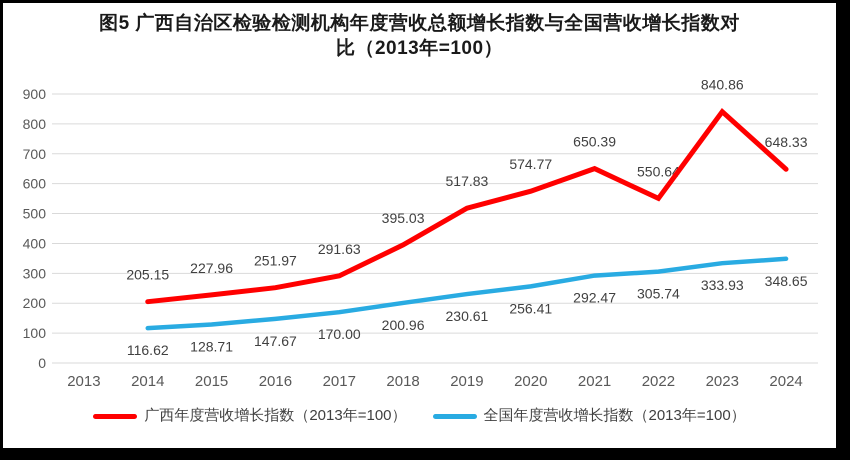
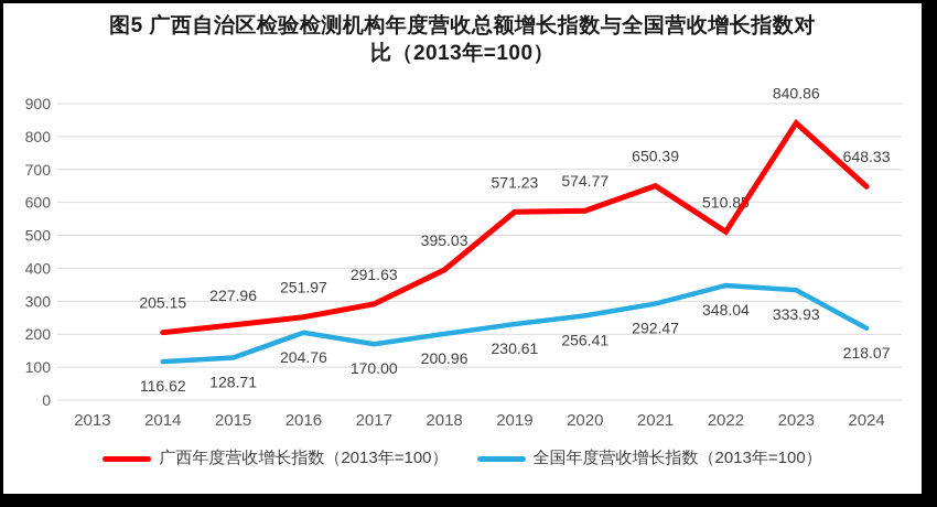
全国年度营收增长指数（2013年=100）/2016: 147.67 -> 204.76
广西年度营收增长指数（2013年=100）/2019: 517.83 -> 571.23
广西年度营收增长指数（2013年=100）/2022: 550.64 -> 510.85
全国年度营收增长指数（2013年=100）/2022: 305.74 -> 348.04
全国年度营收增长指数（2013年=100）/2024: 348.65 -> 218.07
